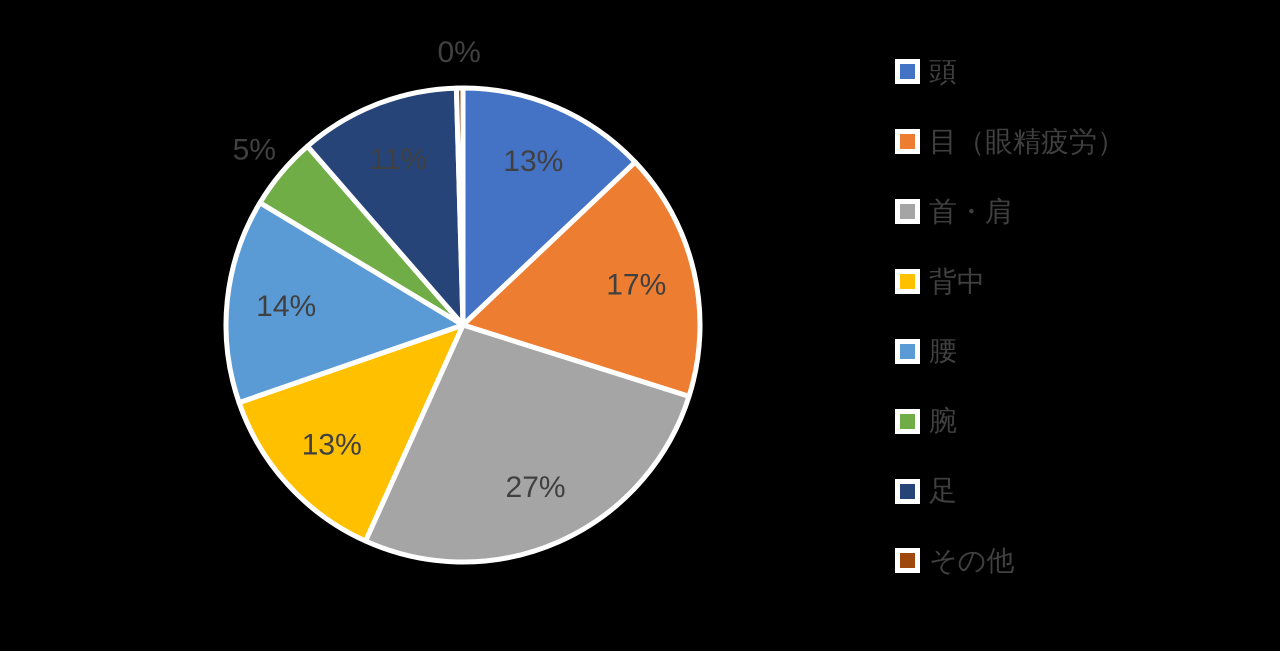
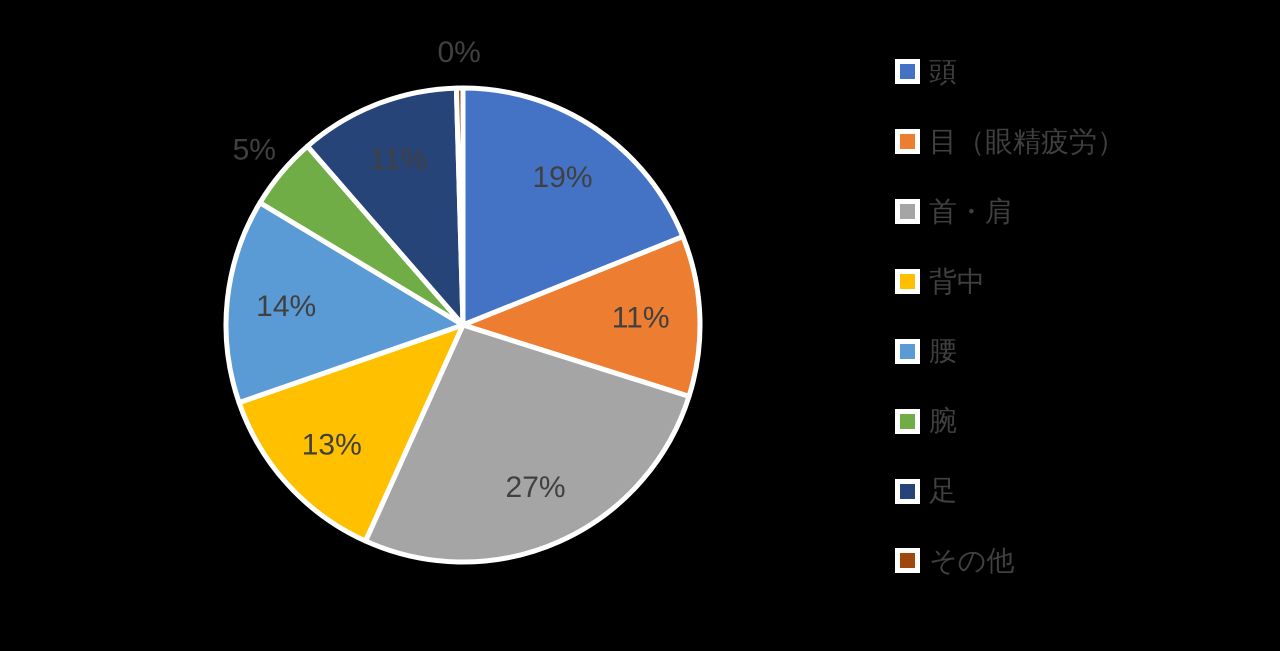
頭: 13% -> 19%
目（眼精疲労）: 17% -> 11%
